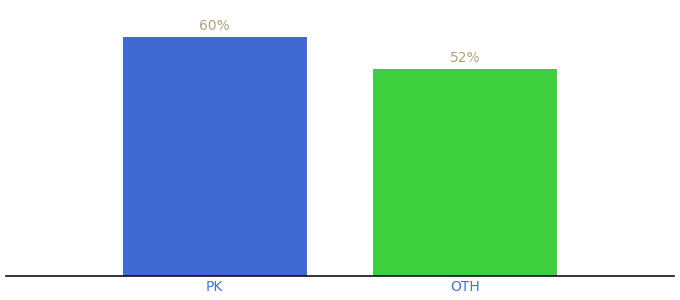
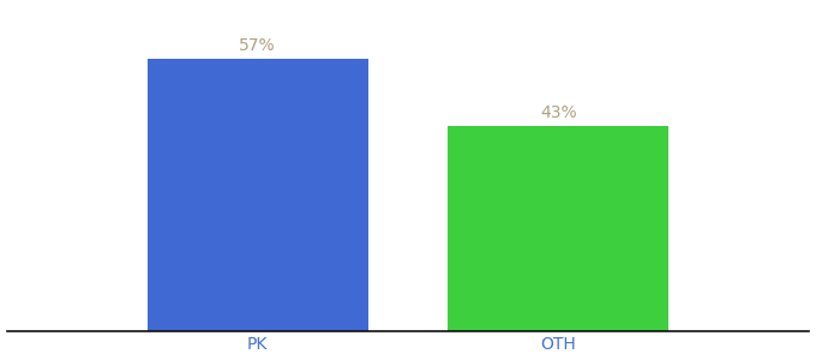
PK: 60% -> 57%
OTH: 52% -> 43%
